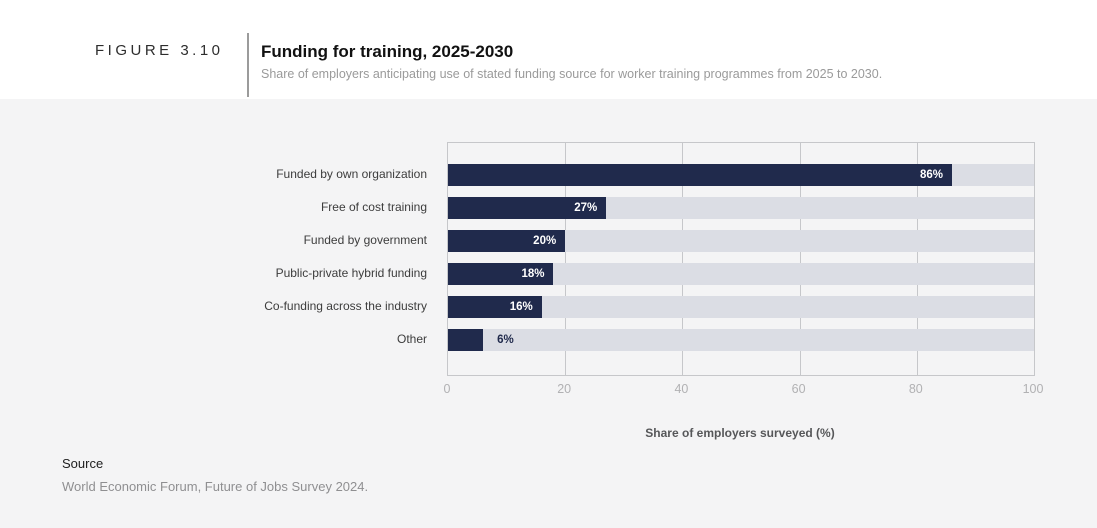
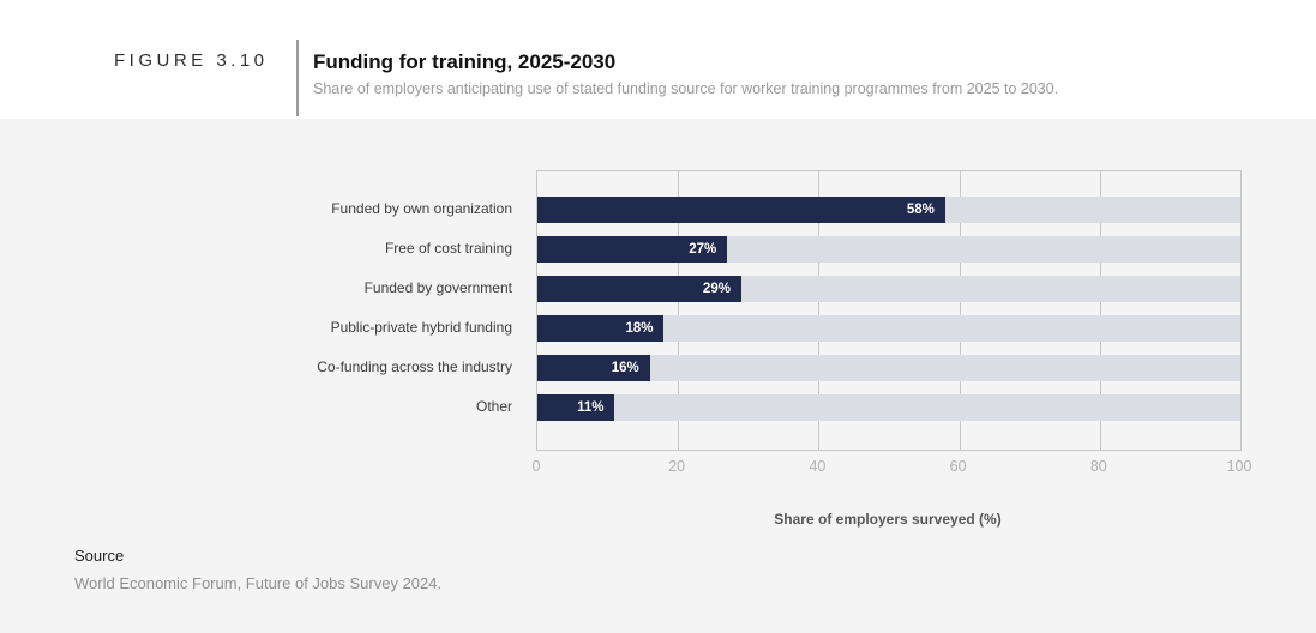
Funded by own organization: 86% -> 58%
Funded by government: 20% -> 29%
Other: 6% -> 11%
